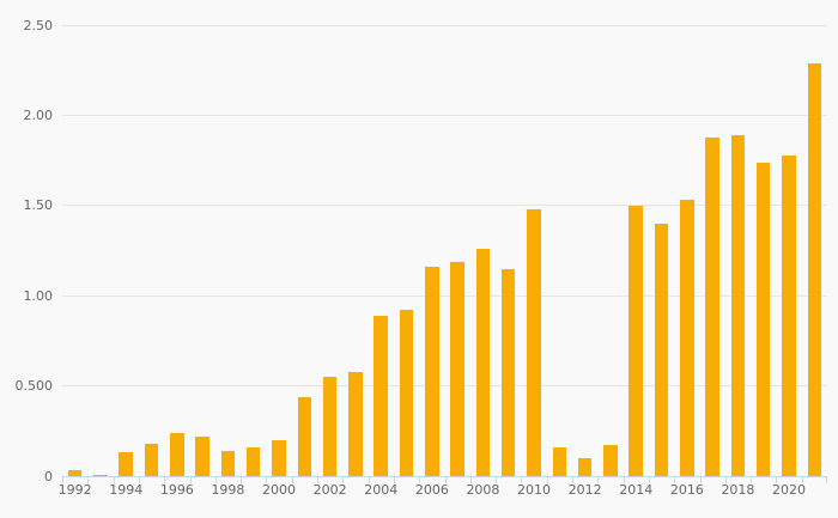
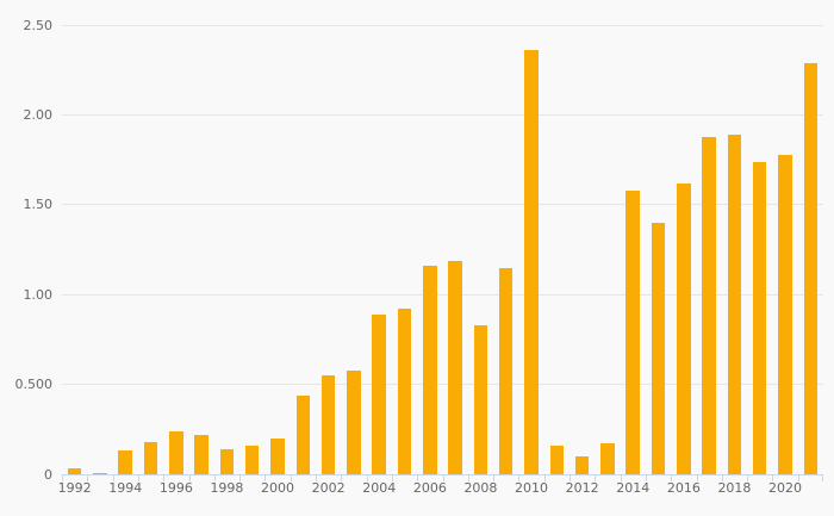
2008: 1.26 -> 0.83
2010: 1.48 -> 2.36
2014: 1.50 -> 1.58
2016: 1.53 -> 1.62
